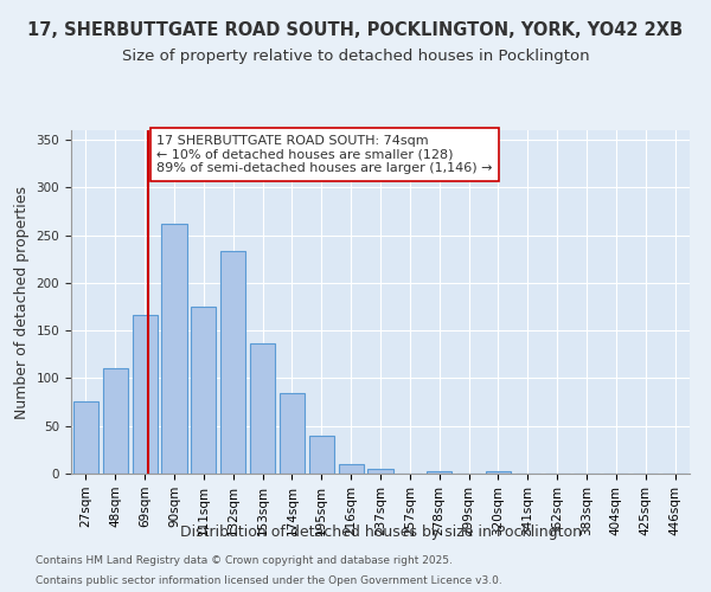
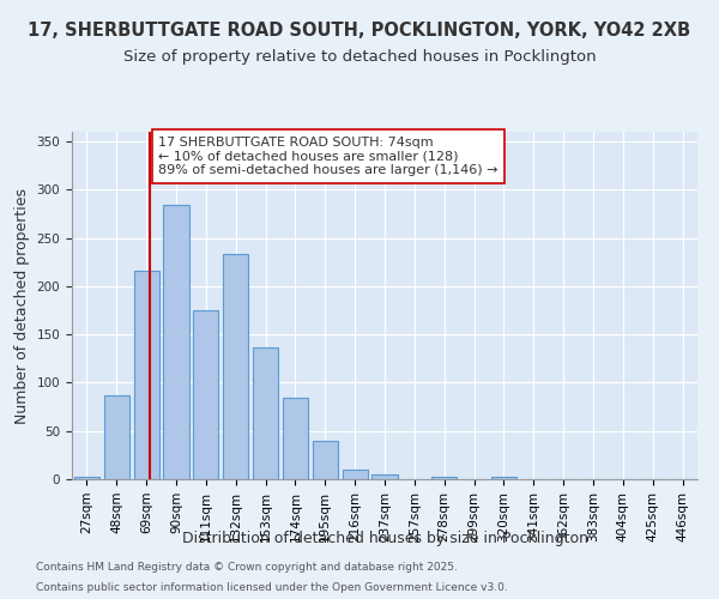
27sqm: 76 -> 2
48sqm: 110 -> 87
69sqm: 166 -> 216
90sqm: 262 -> 284
